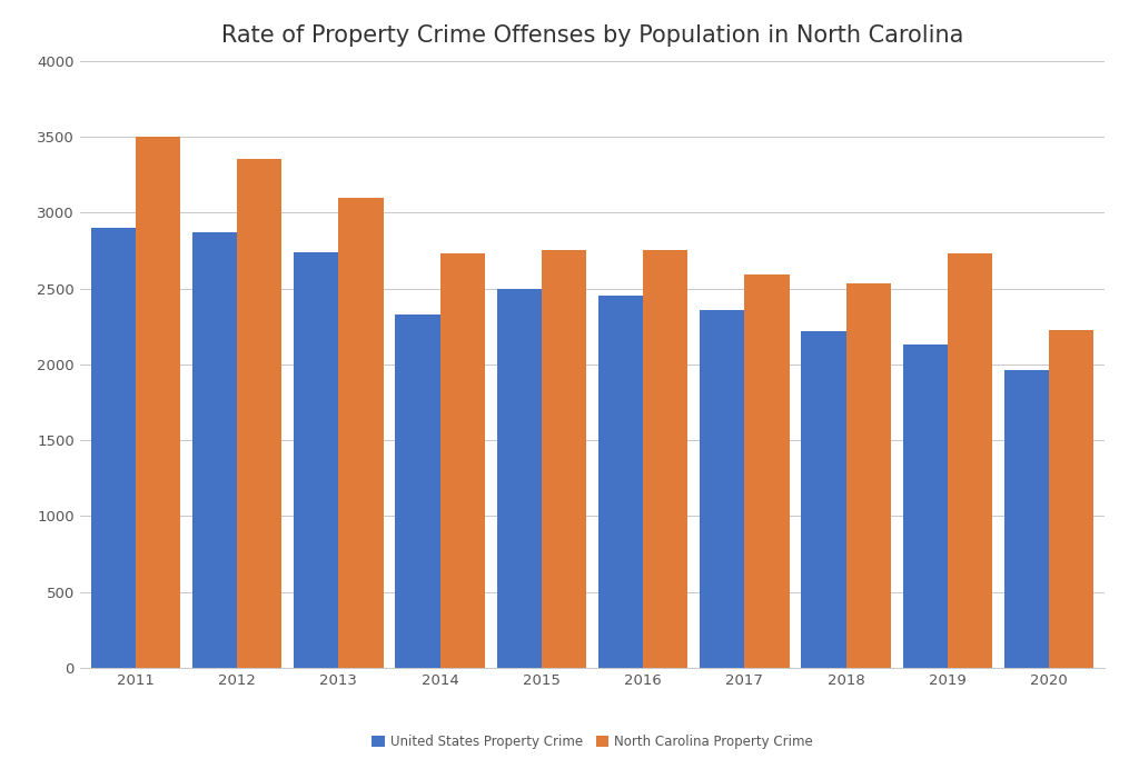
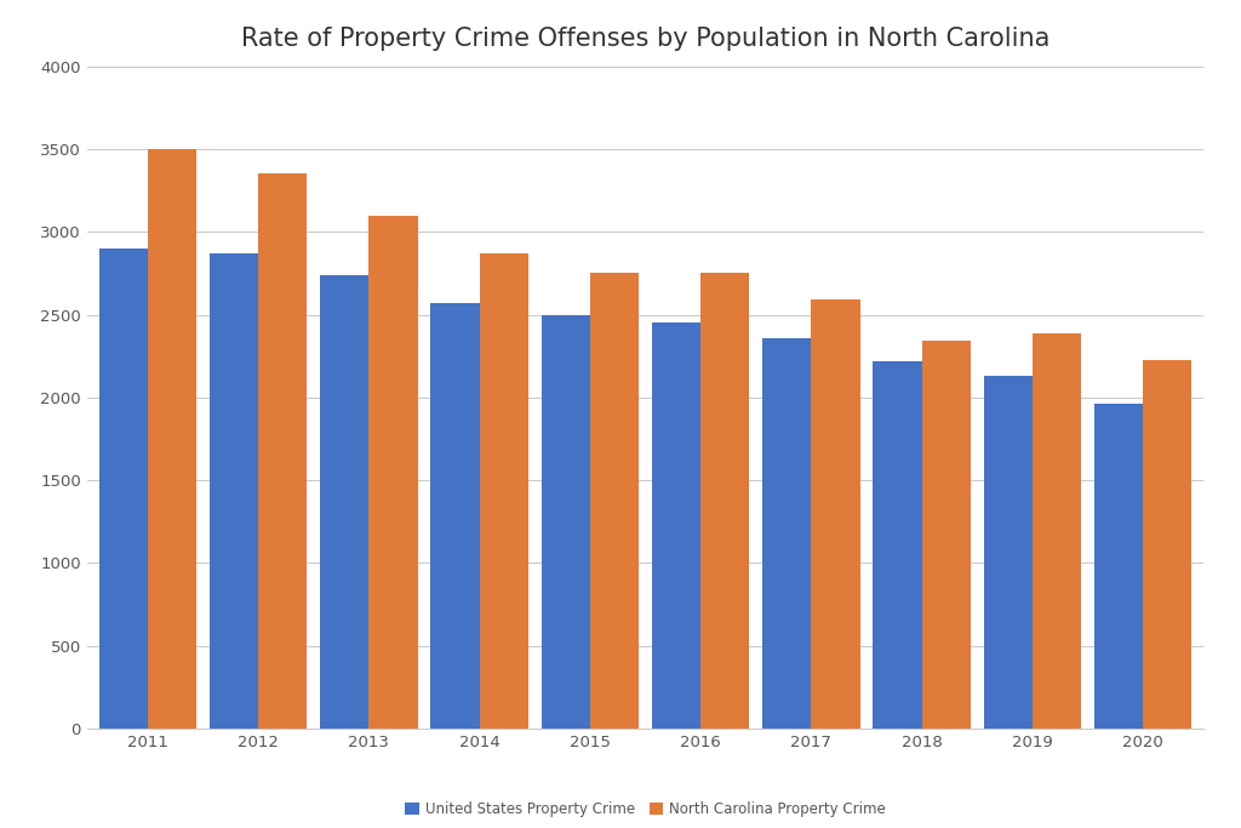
United States Property Crime/2014: 2330 -> 2570
North Carolina Property Crime/2014: 2730 -> 2870
North Carolina Property Crime/2018: 2530 -> 2340
North Carolina Property Crime/2019: 2730 -> 2390
